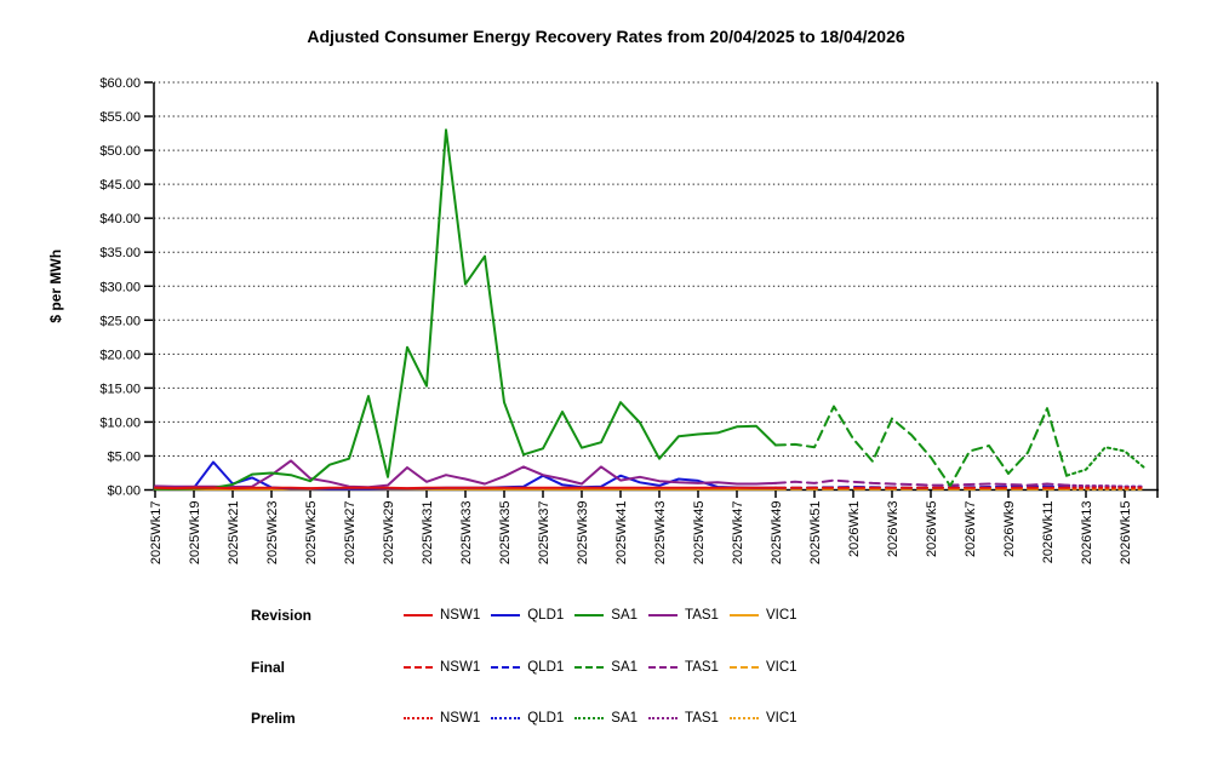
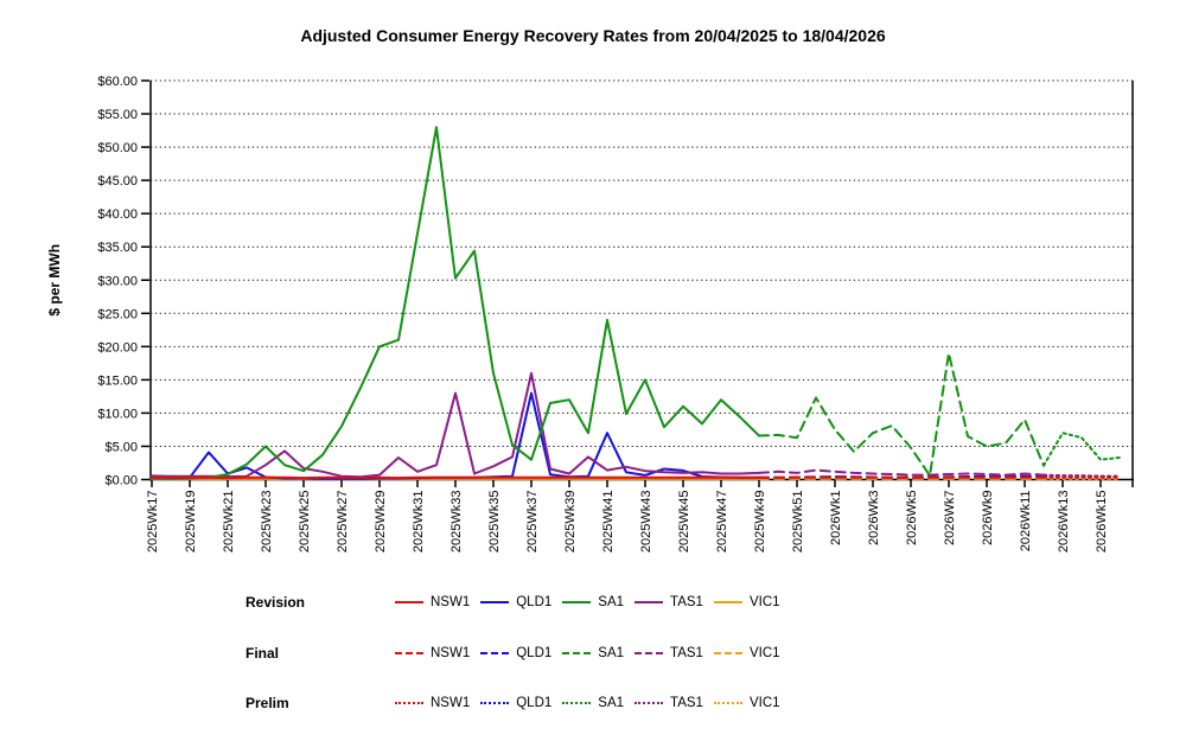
SA1/2025Wk23: $2 -> $5
SA1/2025Wk27: $5 -> $8
SA1/2025Wk29: $2 -> $20
SA1/2025Wk31: $15 -> $37
TAS1/2025Wk33: $2 -> $13
SA1/2025Wk35: $13 -> $16
QLD1/2025Wk37: $2 -> $13
SA1/2025Wk37: $6 -> $3
TAS1/2025Wk37: $2 -> $16
SA1/2025Wk39: $6 -> $12
QLD1/2025Wk41: $2 -> $7
SA1/2025Wk41: $13 -> $24
SA1/2025Wk43: $5 -> $15
SA1/2025Wk45: $8 -> $11
SA1/2025Wk47: $9 -> $12
SA1/2026Wk3: $10 -> $7
SA1/2026Wk7: $6 -> $19
SA1/2026Wk9: $2 -> $5
SA1/2026Wk11: $12 -> $9
SA1/2026Wk13: $3 -> $7
SA1/2026Wk15: $6 -> $3
